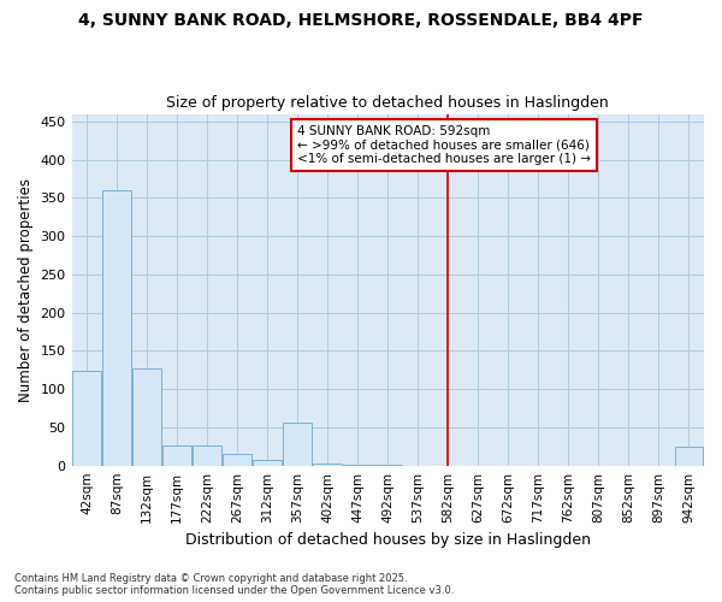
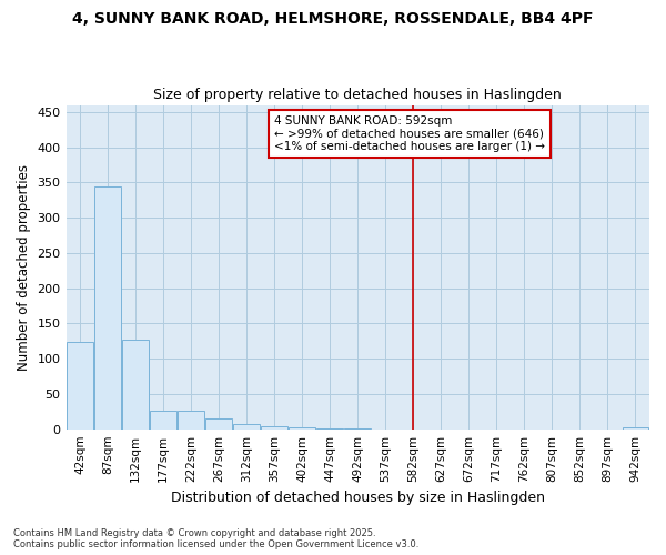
87sqm: 360 -> 344
357sqm: 56 -> 5
942sqm: 24 -> 3
